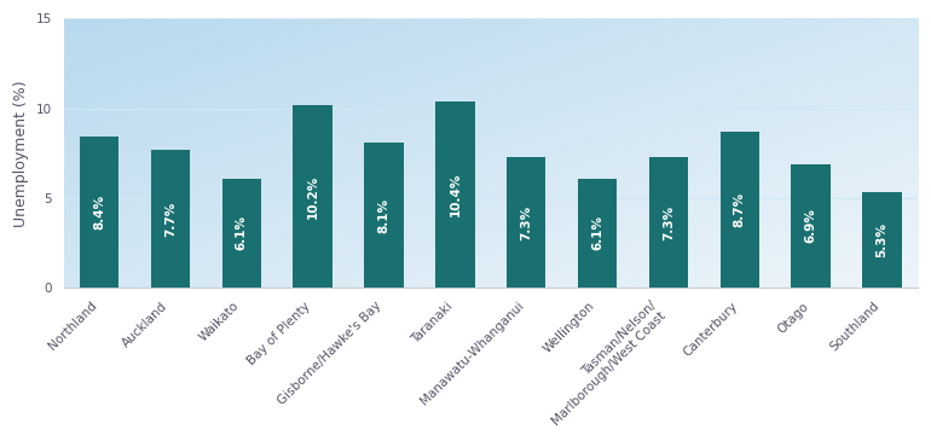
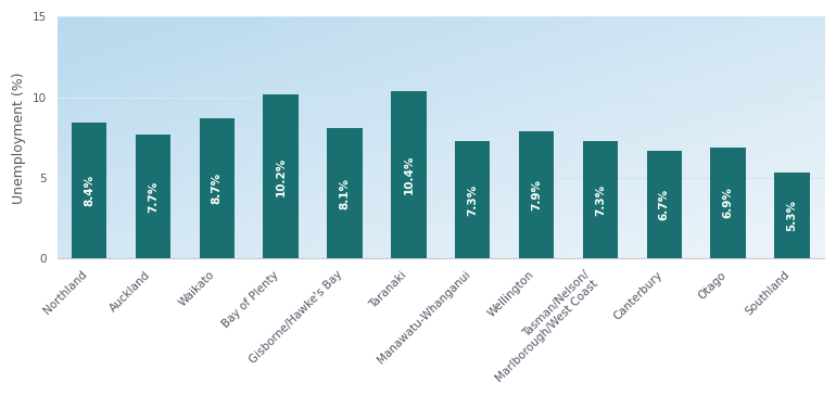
Waikato: 6.1% -> 8.7%
Wellington: 6.1% -> 7.9%
Canterbury: 8.7% -> 6.7%
